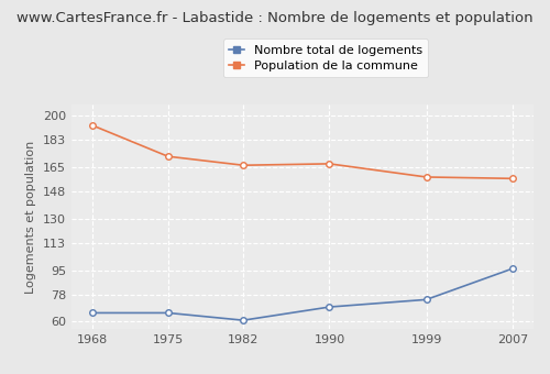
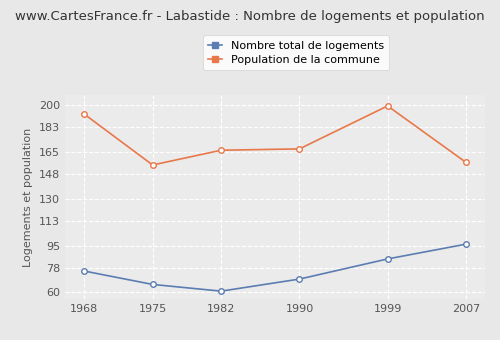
Nombre total de logements/1968: 66 -> 76
Population de la commune/1975: 172 -> 155
Nombre total de logements/1999: 75 -> 85
Population de la commune/1999: 158 -> 199
